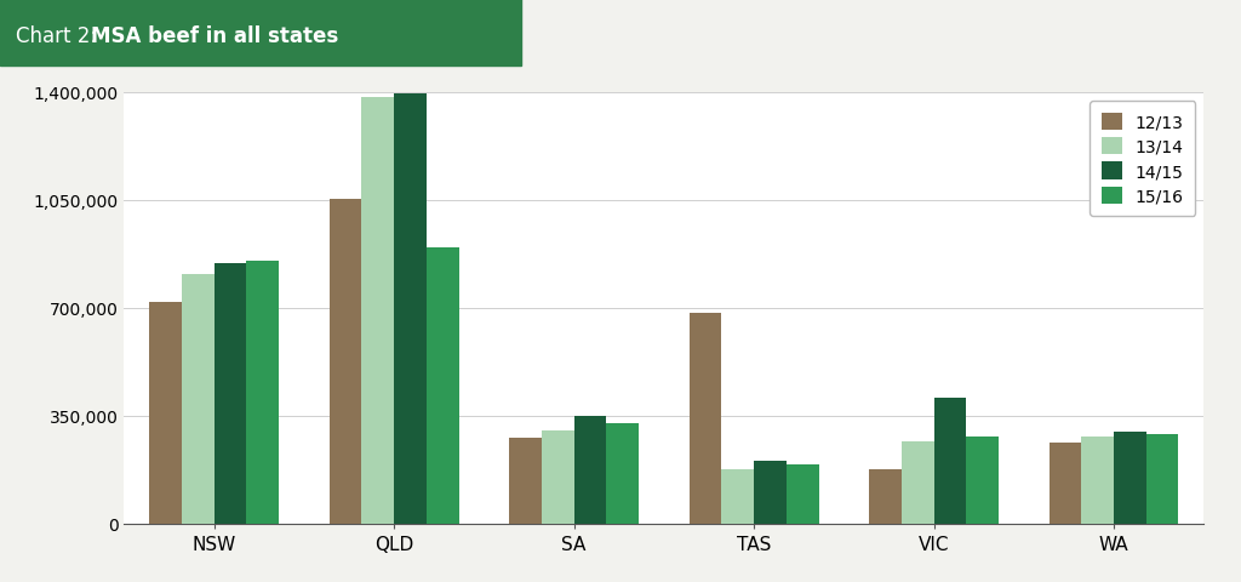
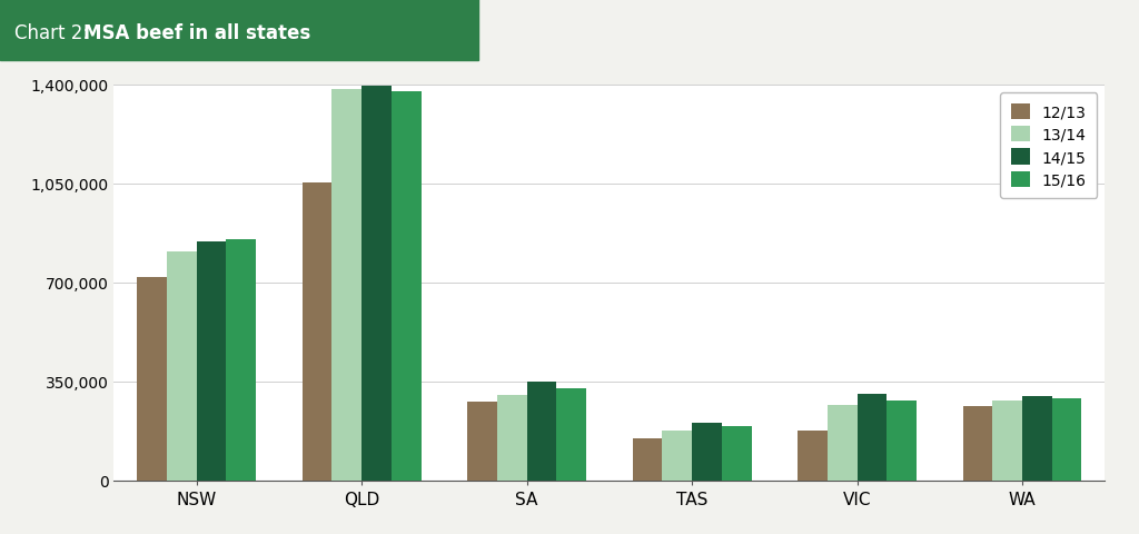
15/16/QLD: 895,000 -> 1,378,000
12/13/TAS: 685,000 -> 148,000
14/15/VIC: 410,000 -> 305,000
